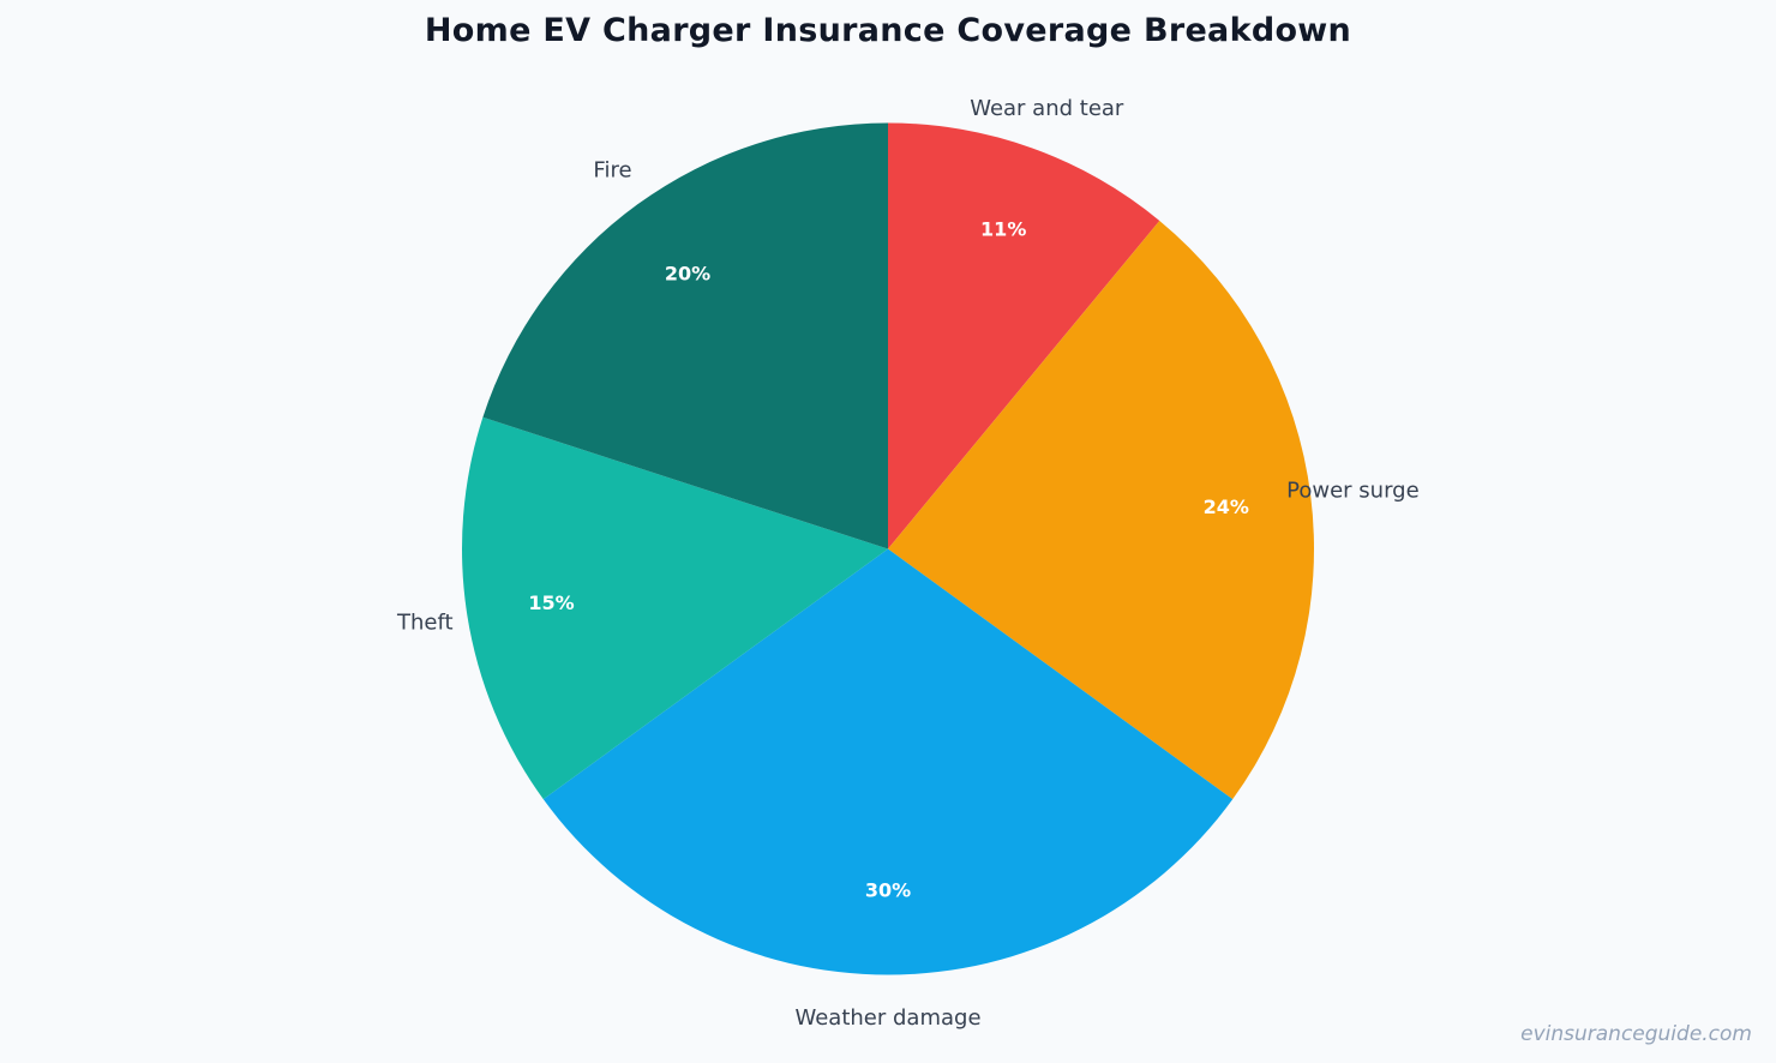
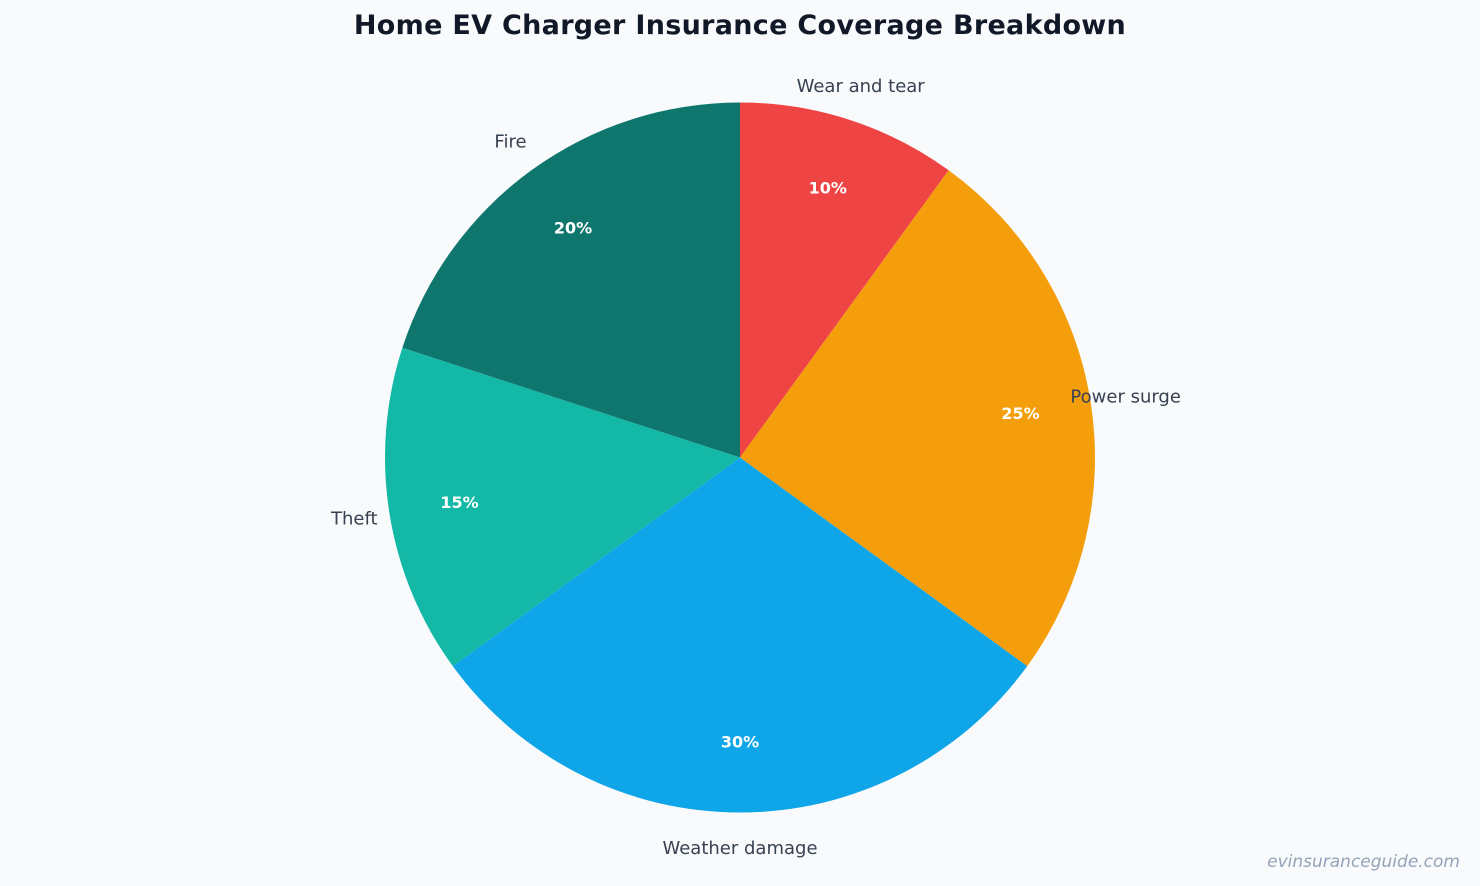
Wear and tear: 11% -> 10%
Power surge: 24% -> 25%
